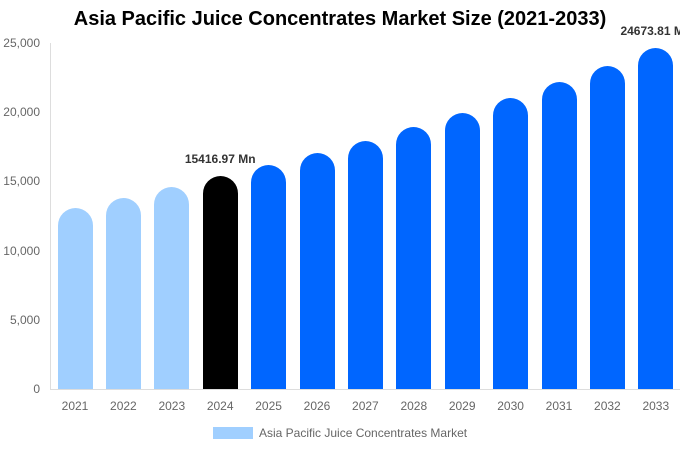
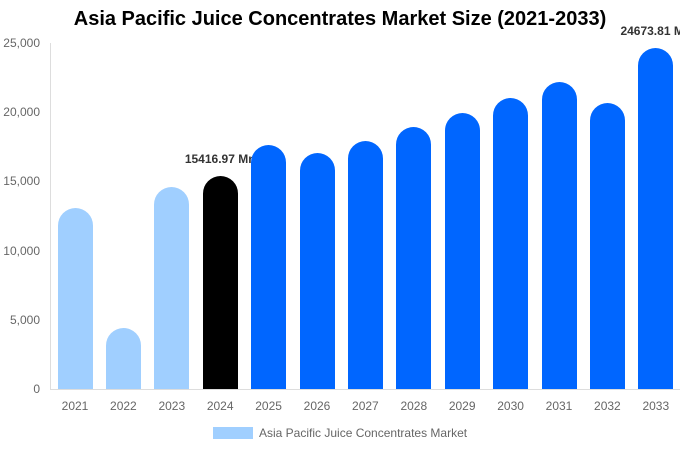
2022: 13800 -> 4400
2025: 16200 -> 17600
2032: 23300 -> 20700
